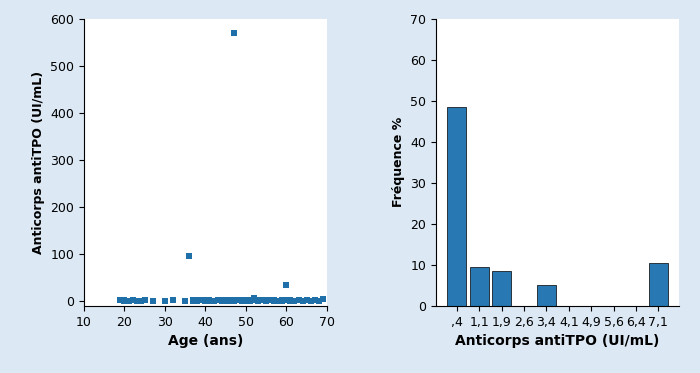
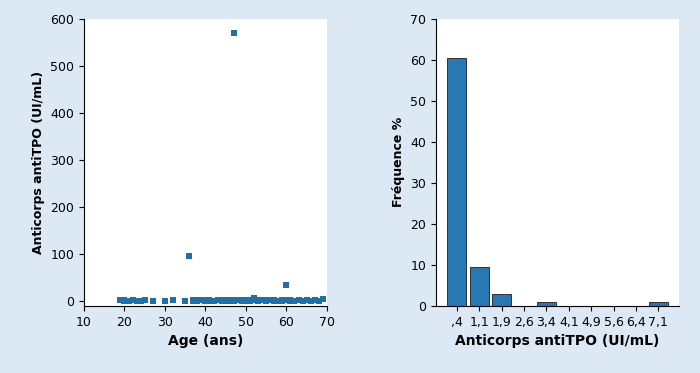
,4: 48.5 -> 60.5
1,9: 8.5 -> 3.0
3,4: 5.0 -> 1.0
7,1: 10.5 -> 1.0
